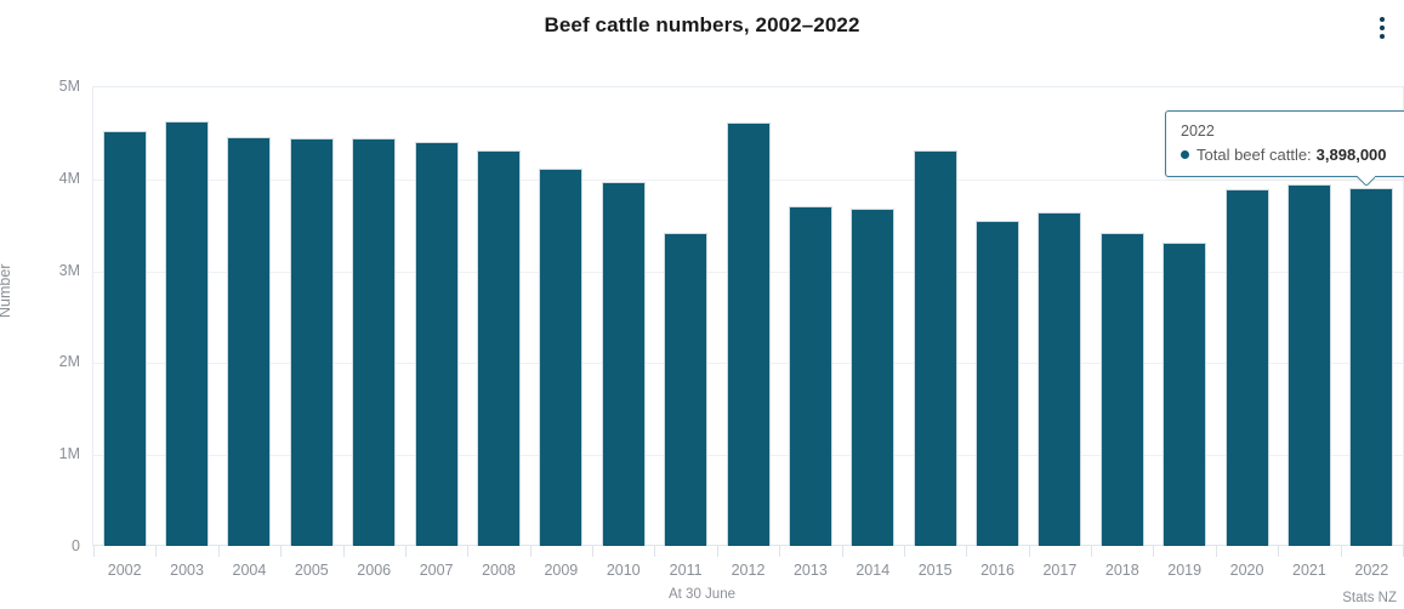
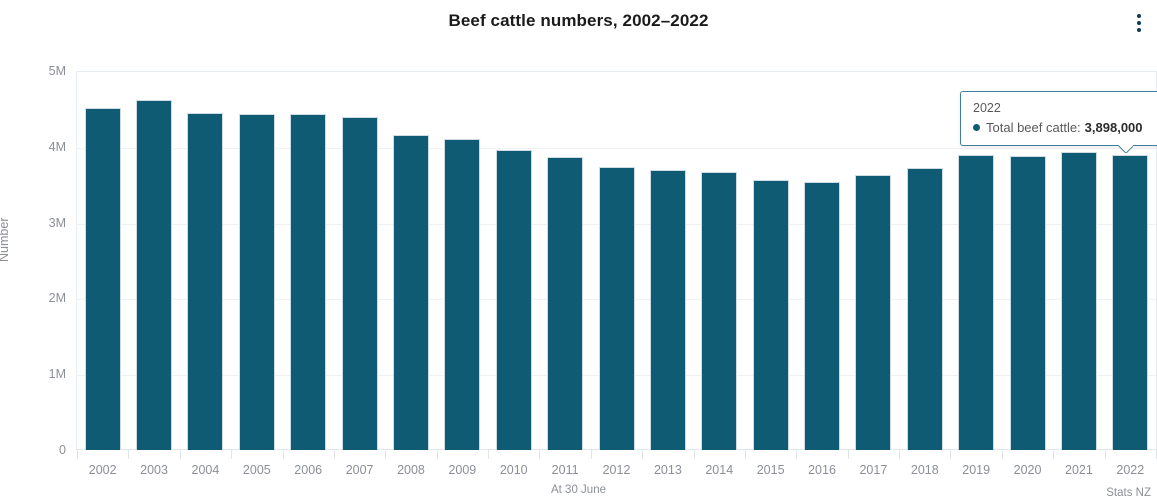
2008: 4.3M -> 4.2M
2011: 3.4M -> 3.9M
2012: 4.6M -> 3.7M
2015: 4.3M -> 3.6M
2018: 3.4M -> 3.7M
2019: 3.3M -> 3.9M
